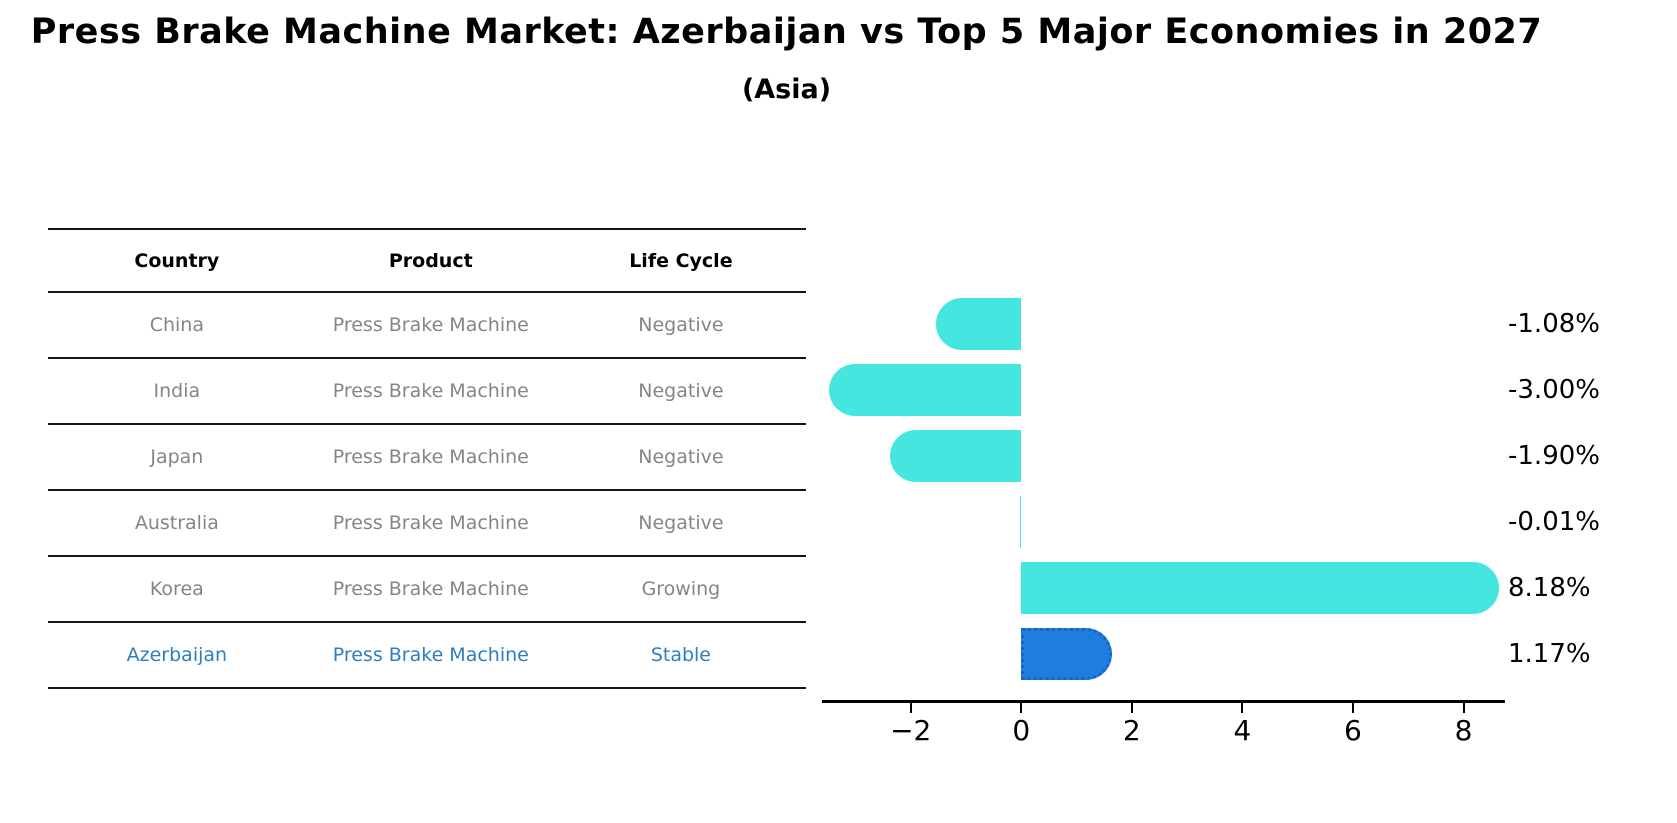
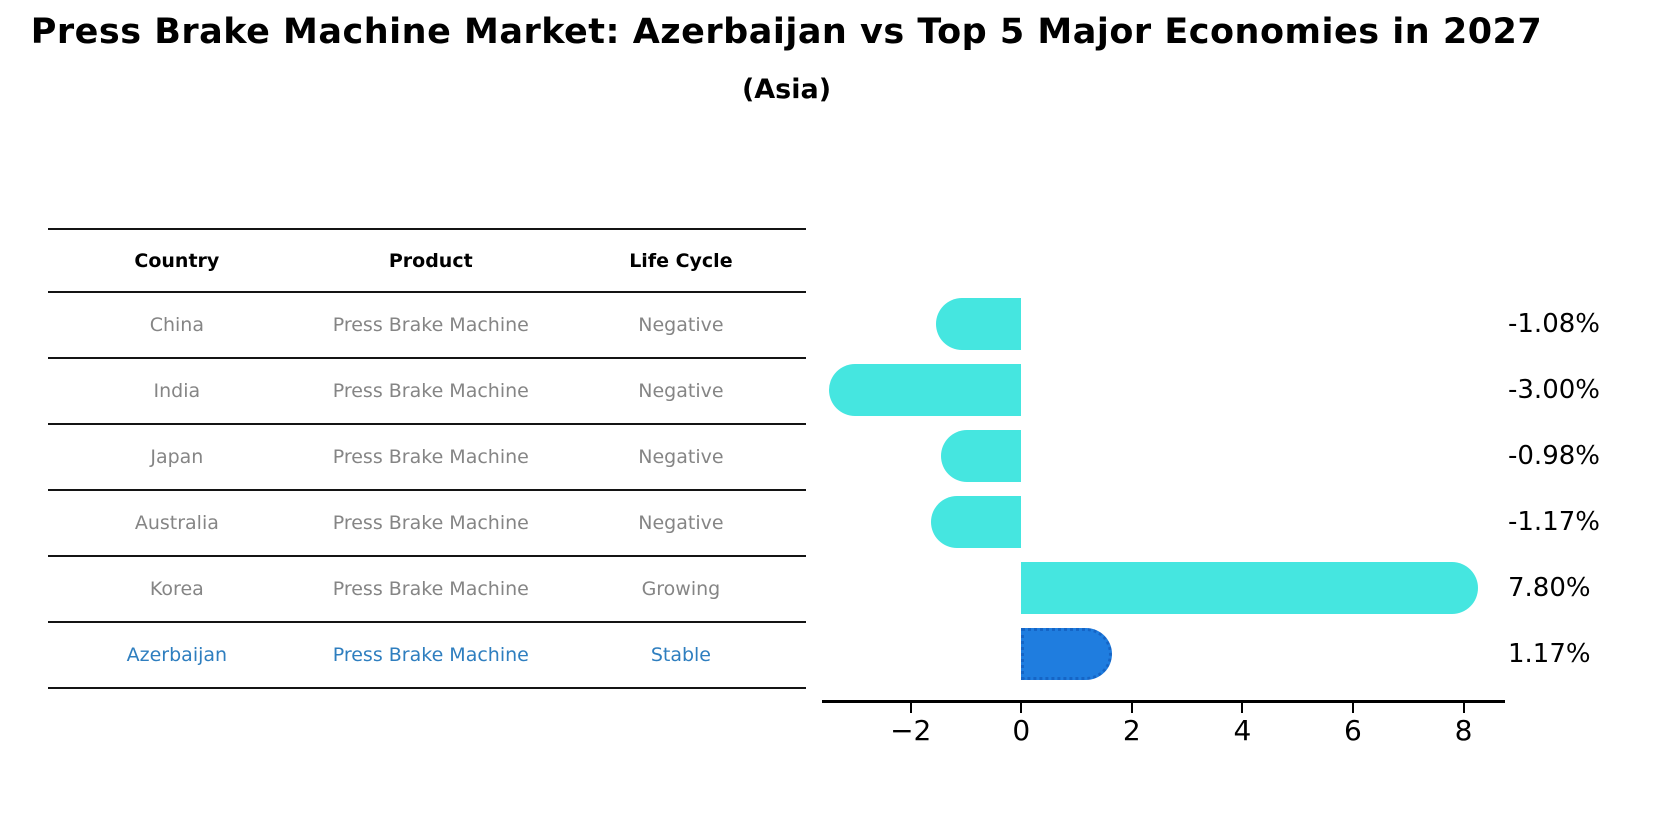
Japan: -1.90% -> -0.98%
Australia: -0.01% -> -1.17%
Korea: 8.18% -> 7.80%
